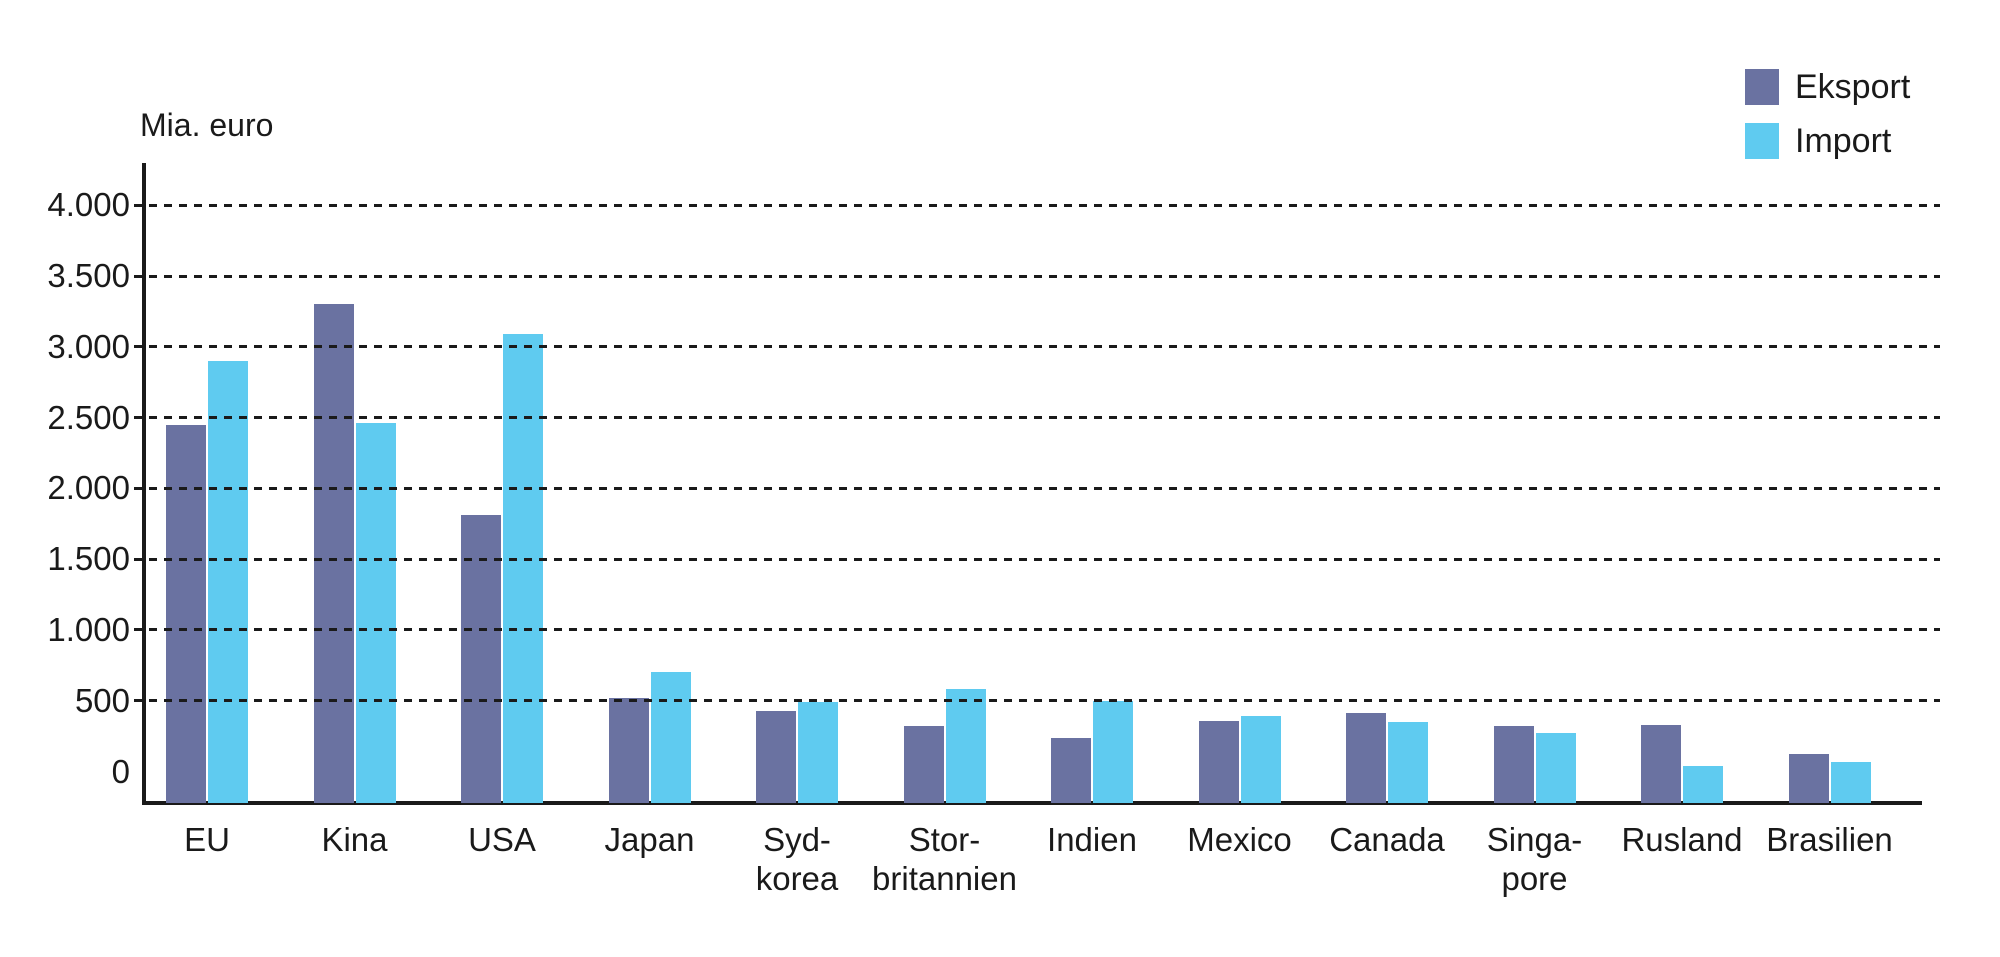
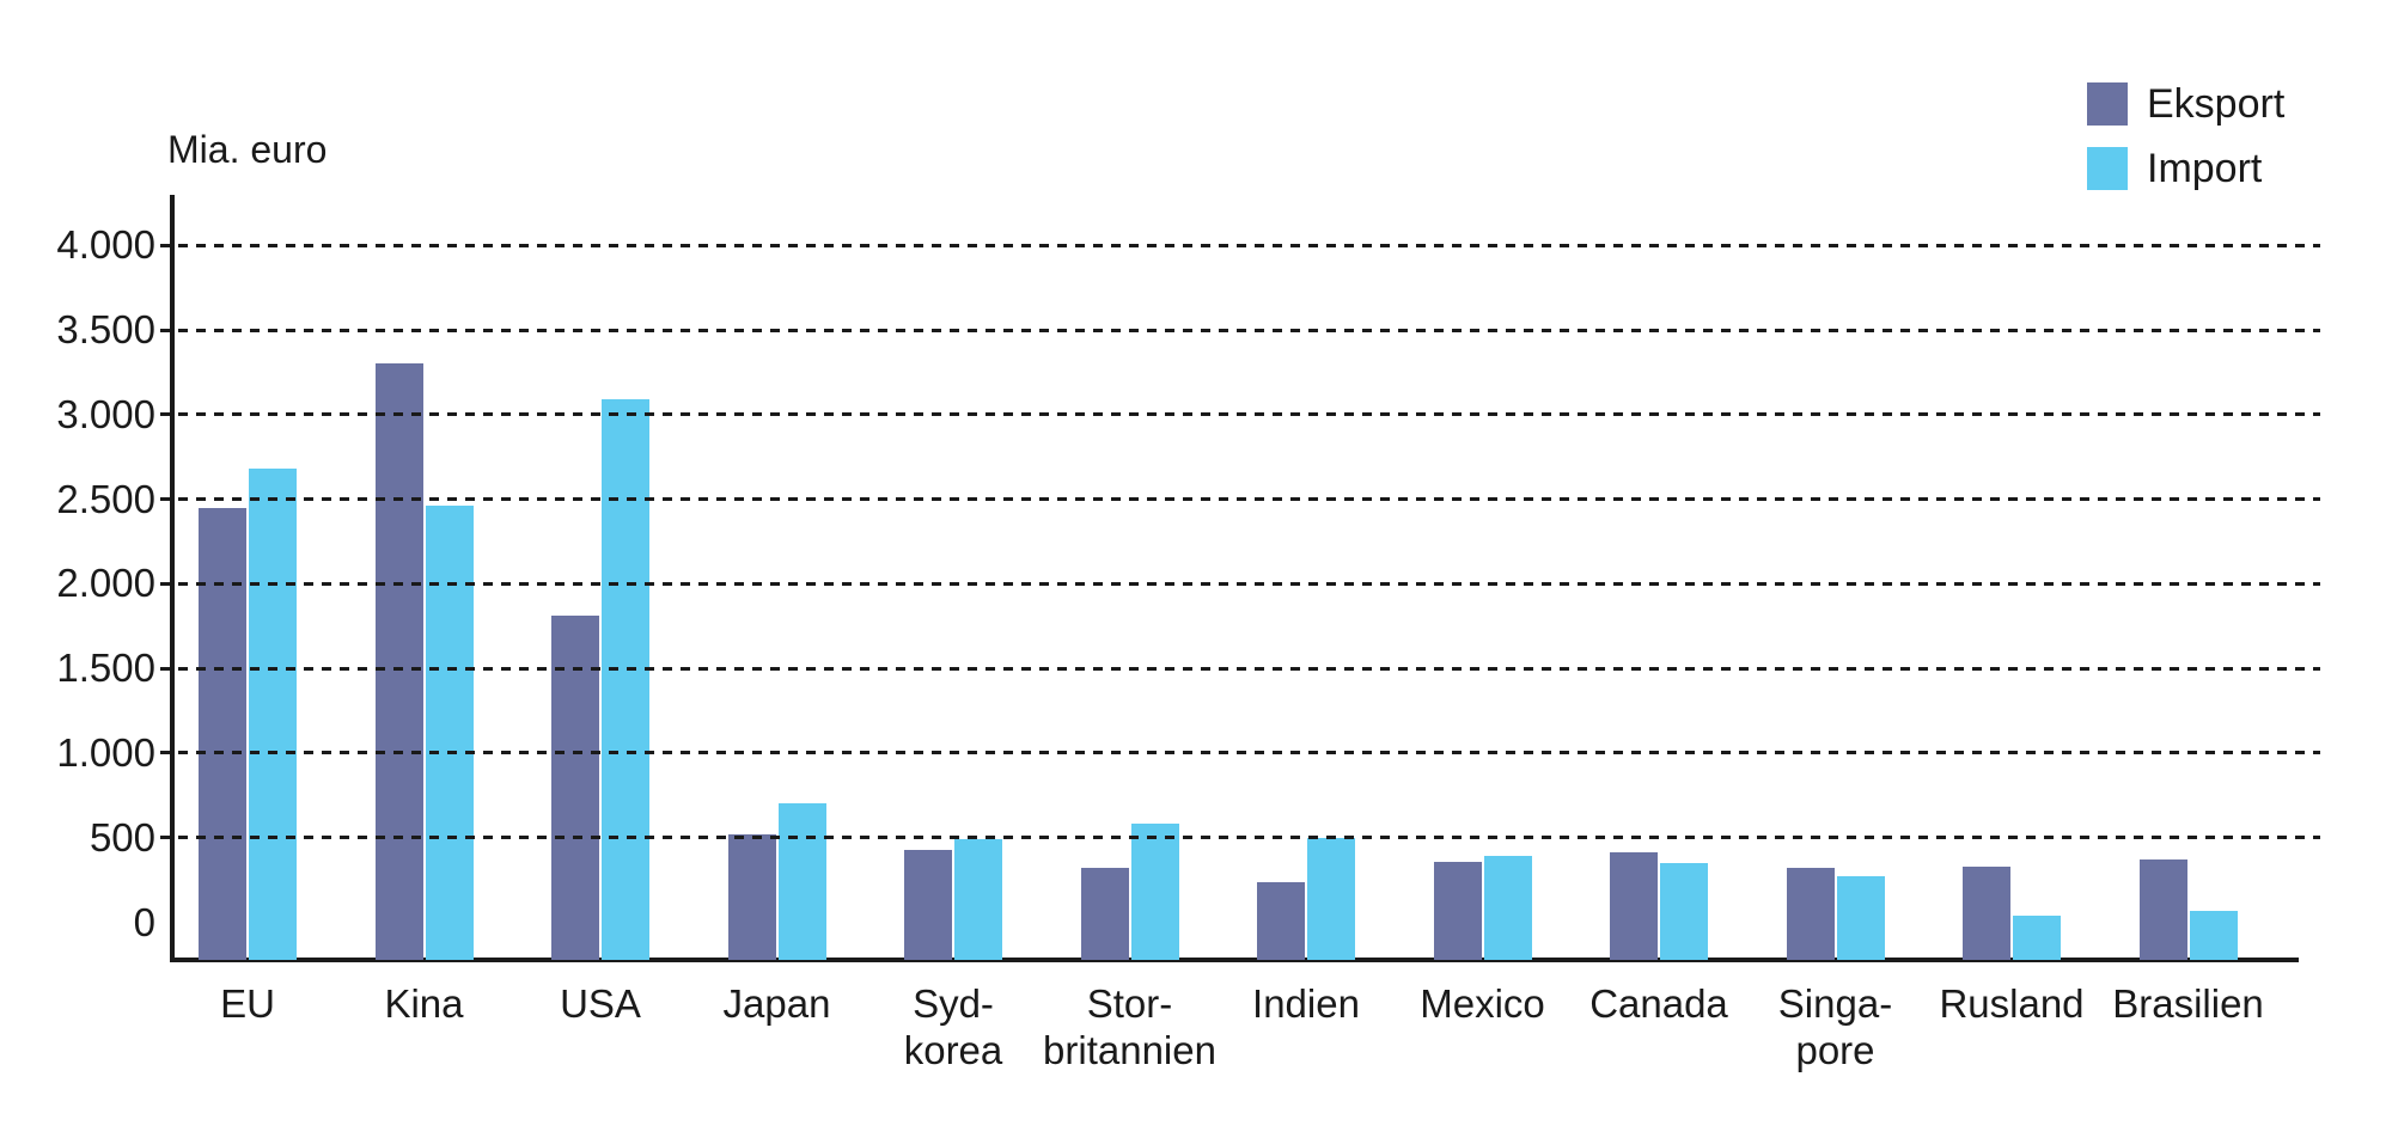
Import/EU: 2900 -> 2680
Eksport/Brasilien: 120 -> 370
